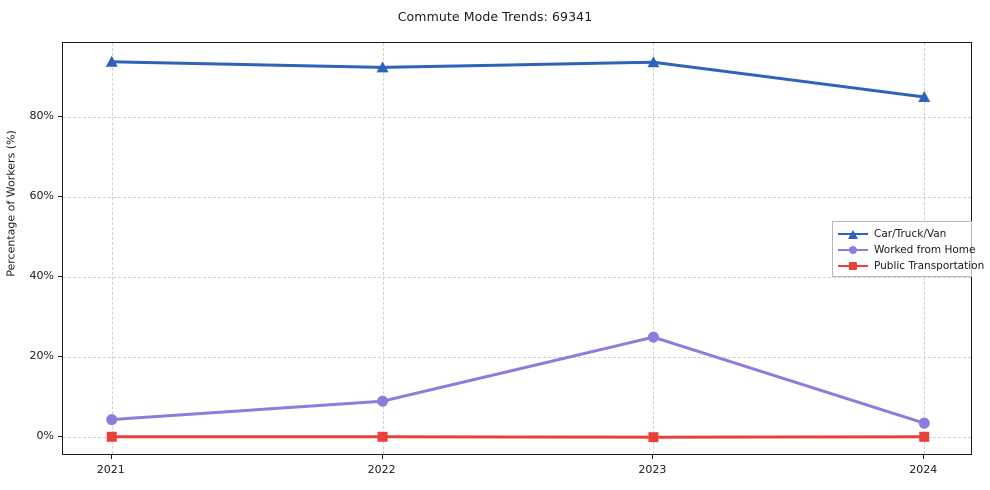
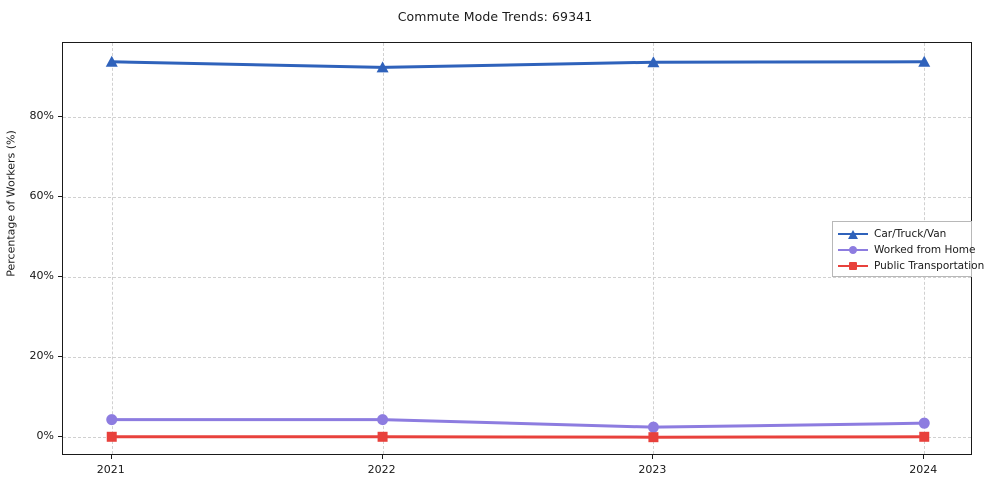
Worked from Home/2022: 9% -> 4%
Worked from Home/2023: 25% -> 2%
Car/Truck/Van/2024: 85% -> 94%
